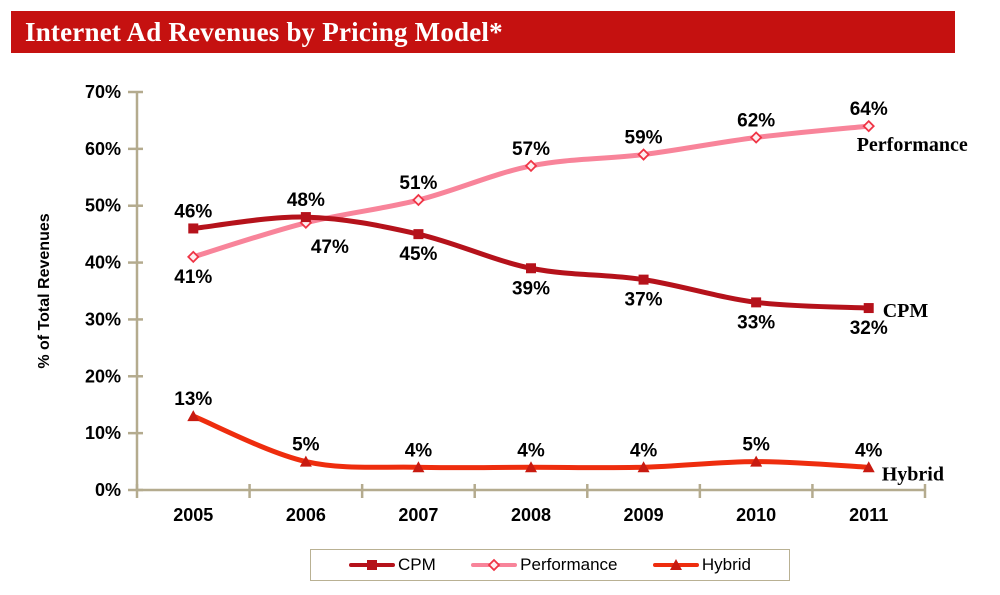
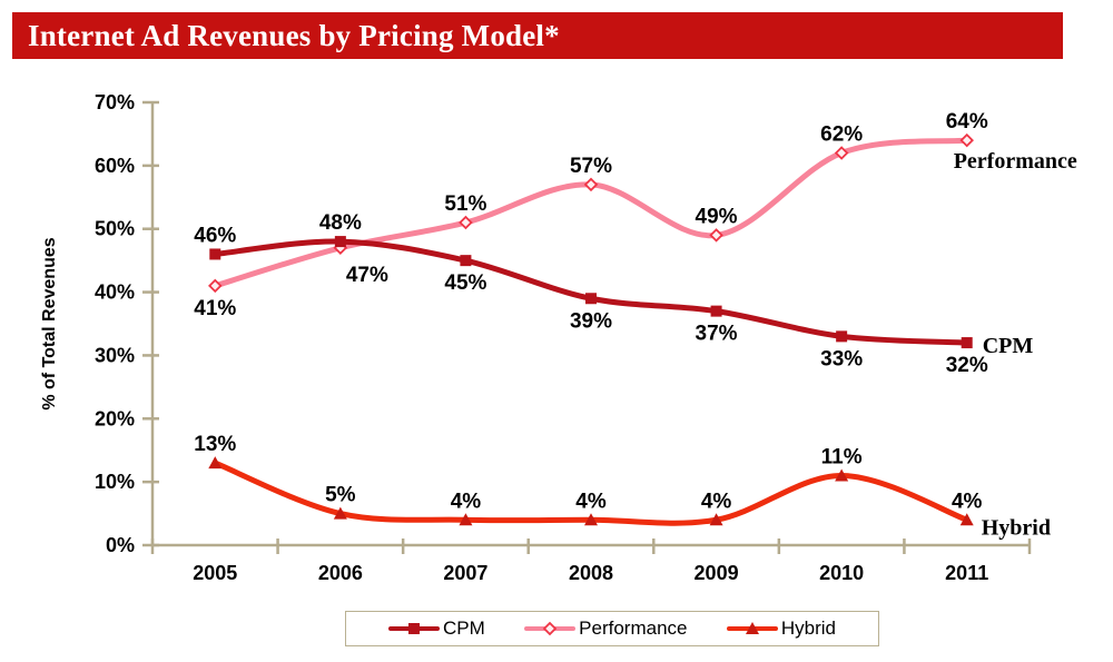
Performance/2009: 59% -> 49%
Hybrid/2010: 5% -> 11%
